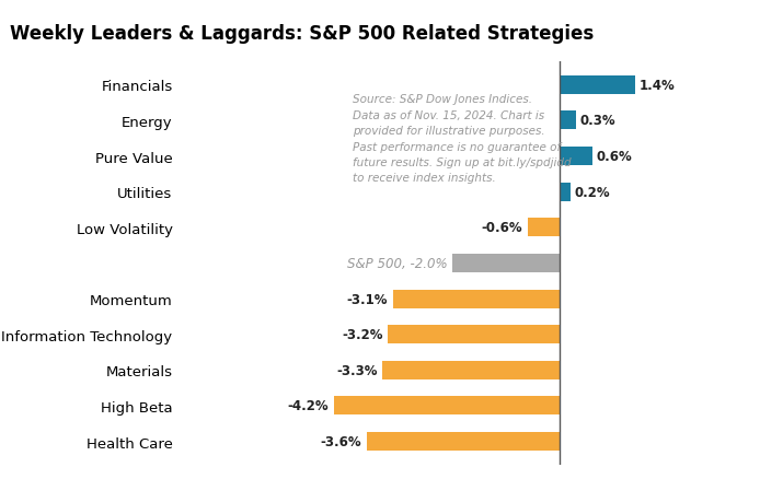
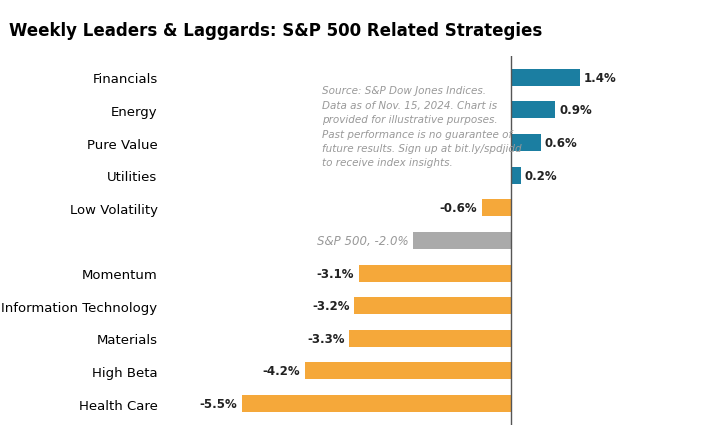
Energy: 0.3% -> 0.9%
Health Care: -3.6% -> -5.5%
